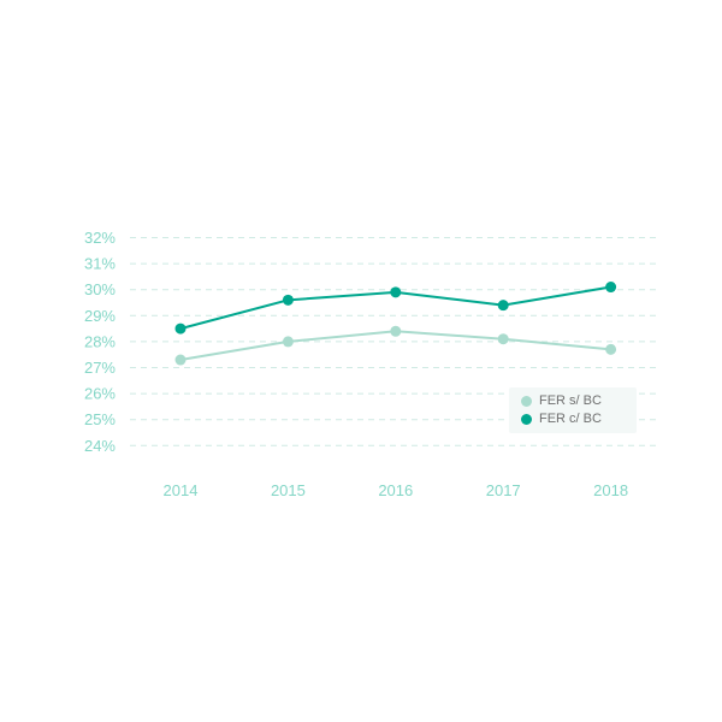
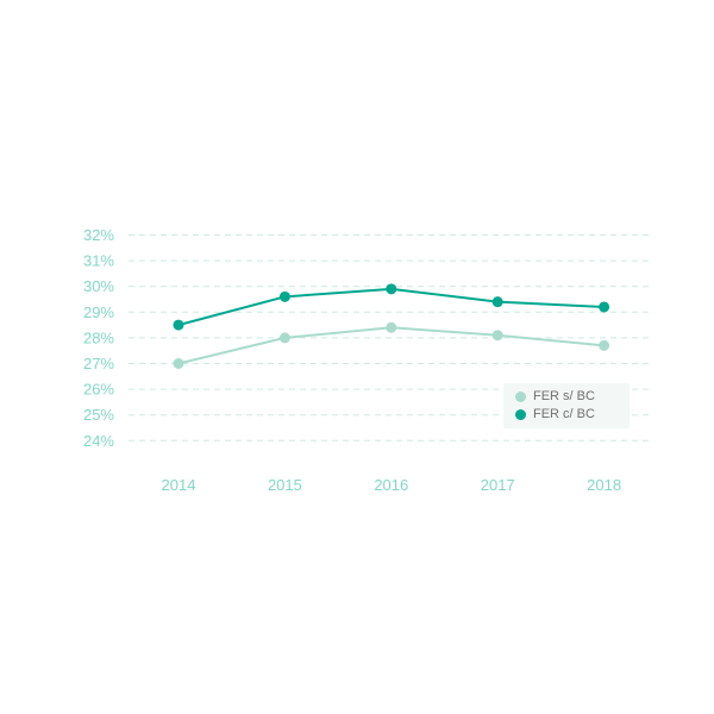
FER s/ BC/2014: 27.3% -> 27.0%
FER c/ BC/2018: 30.1% -> 29.2%
